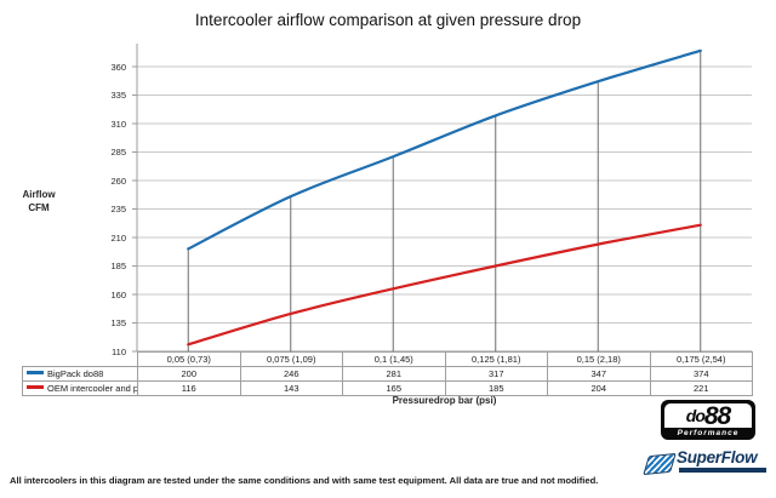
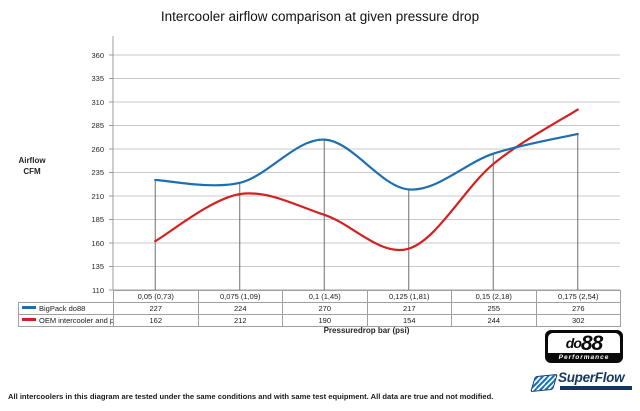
BigPack do88/0,05 (0,73): 200 -> 227
OEM intercooler and pipes/0,05 (0,73): 116 -> 162
BigPack do88/0,075 (1,09): 246 -> 224
OEM intercooler and pipes/0,075 (1,09): 143 -> 212
BigPack do88/0,1 (1,45): 281 -> 270
OEM intercooler and pipes/0,1 (1,45): 165 -> 190
BigPack do88/0,125 (1,81): 317 -> 217
OEM intercooler and pipes/0,125 (1,81): 185 -> 154
BigPack do88/0,15 (2,18): 347 -> 255
OEM intercooler and pipes/0,15 (2,18): 204 -> 244
BigPack do88/0,175 (2,54): 374 -> 276
OEM intercooler and pipes/0,175 (2,54): 221 -> 302
